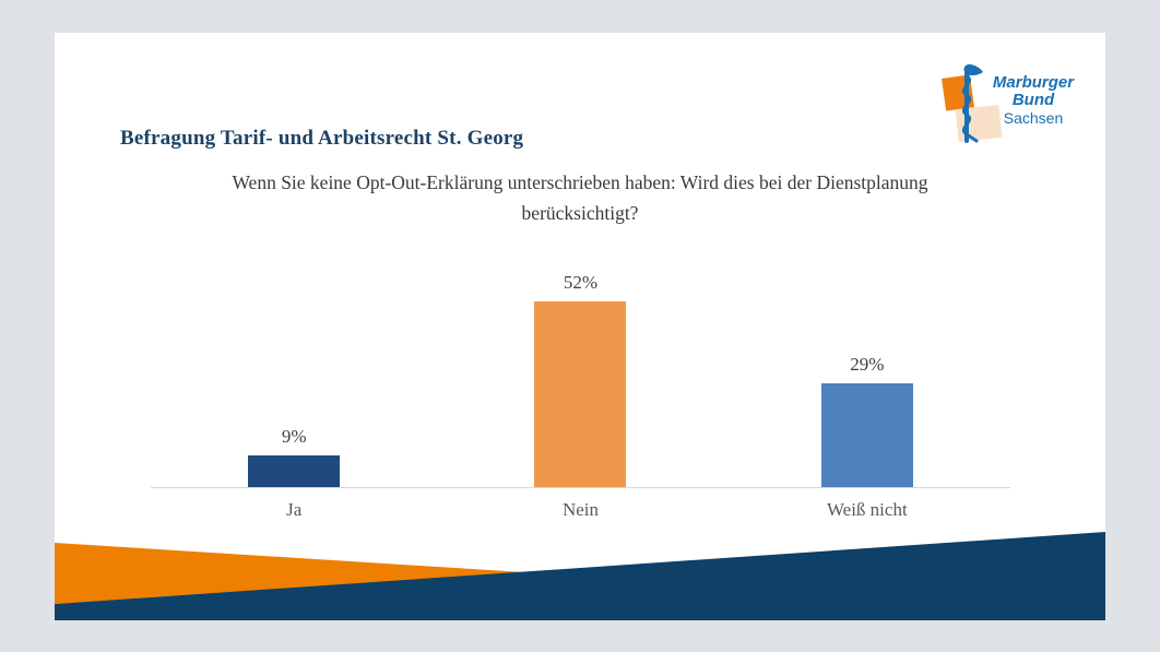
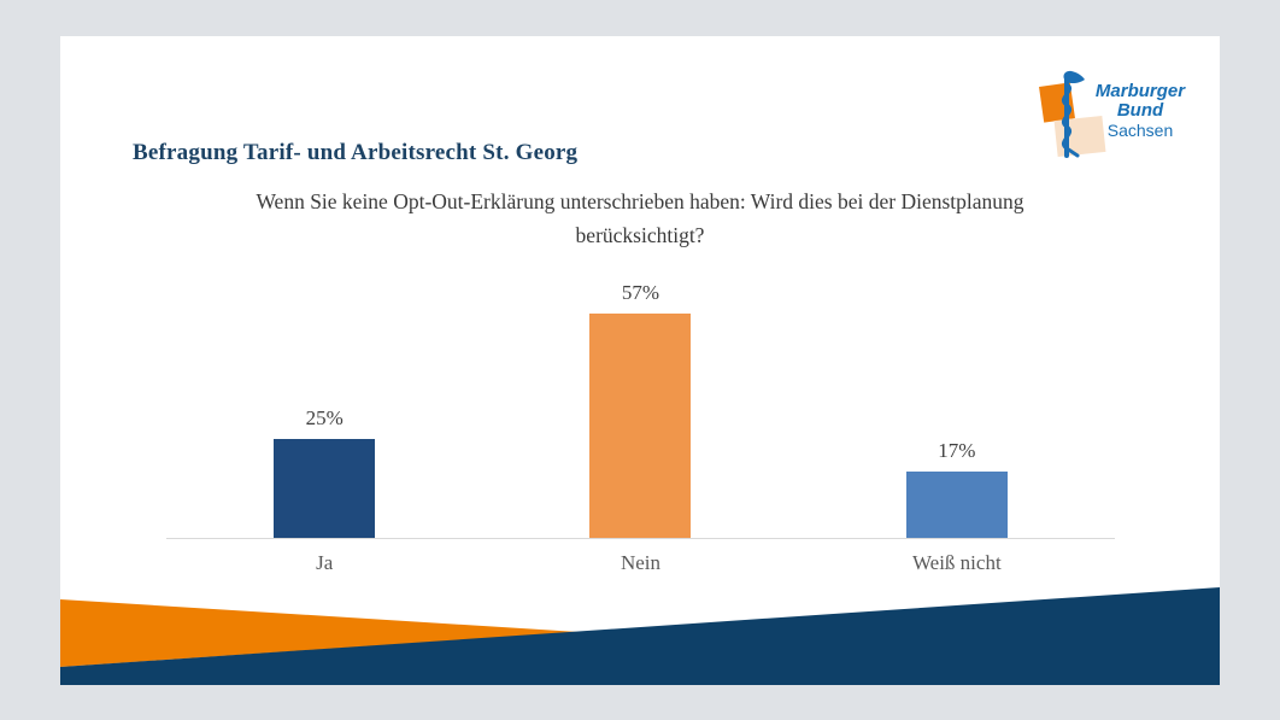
Ja: 9% -> 25%
Nein: 52% -> 57%
Weiß nicht: 29% -> 17%
